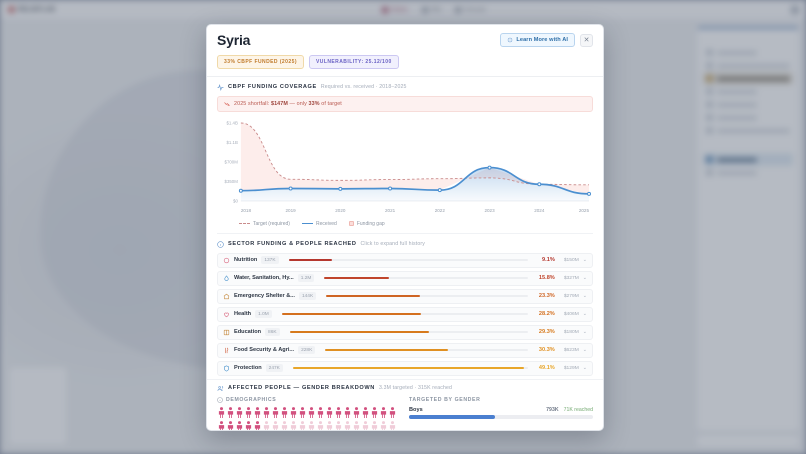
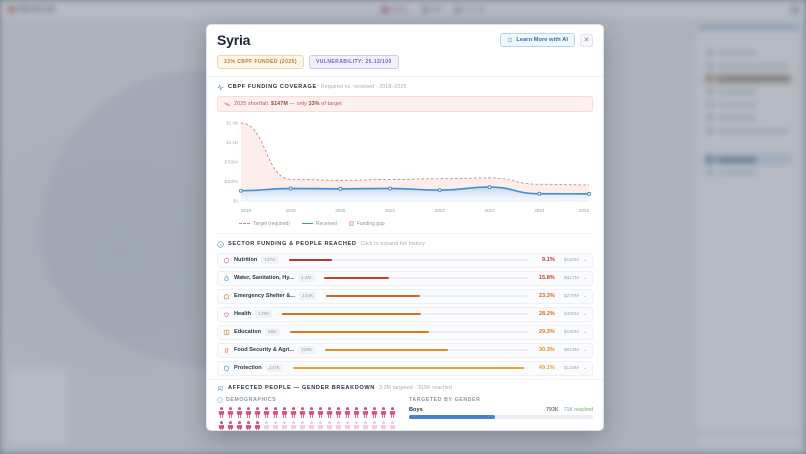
Received/2023: $600M -> $200M
Received/2024: $300M -> $100M
